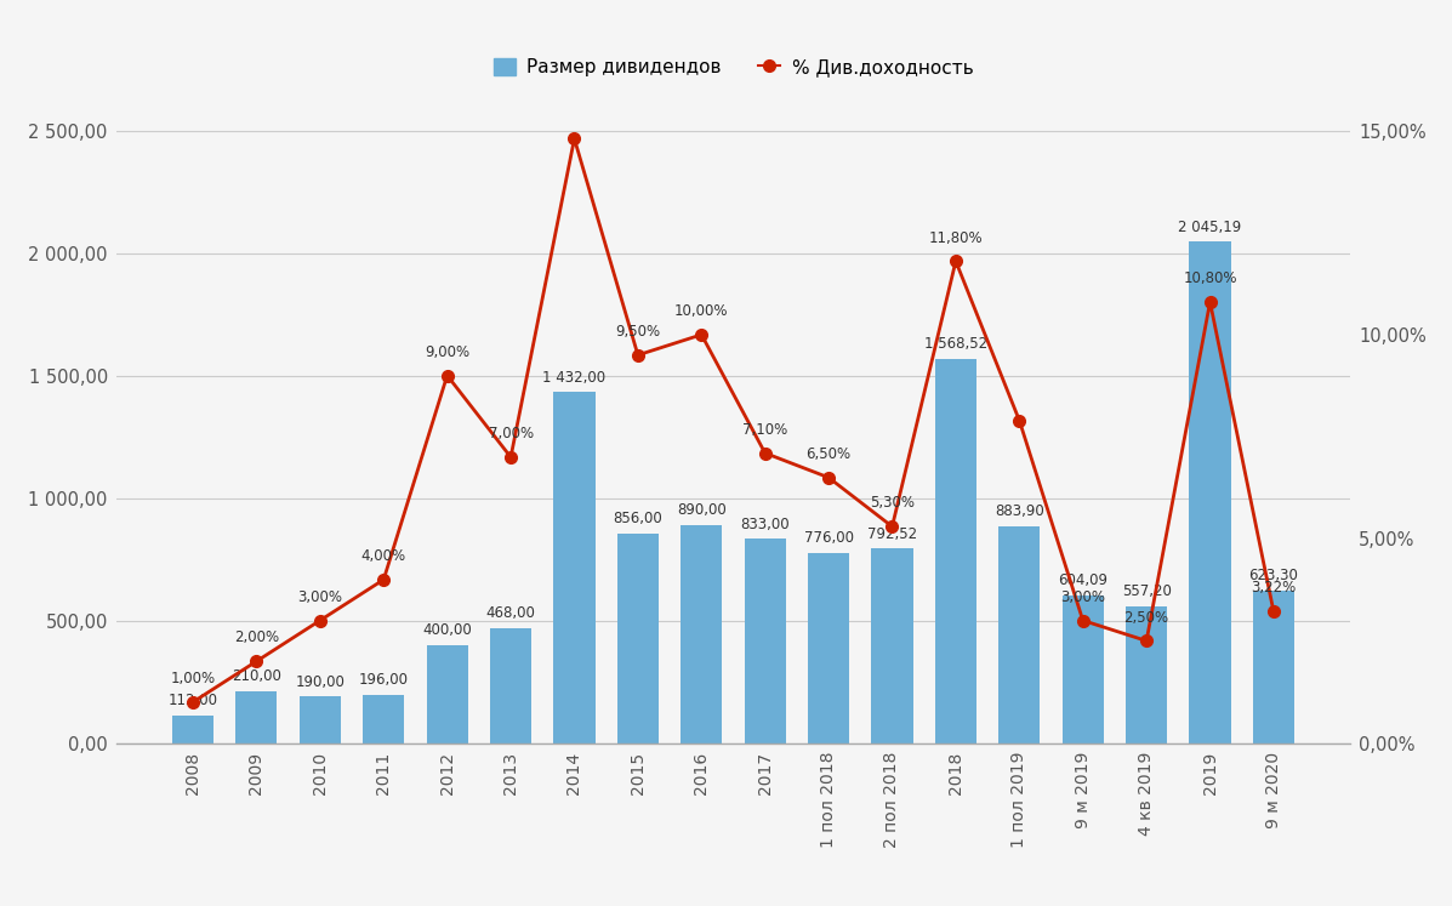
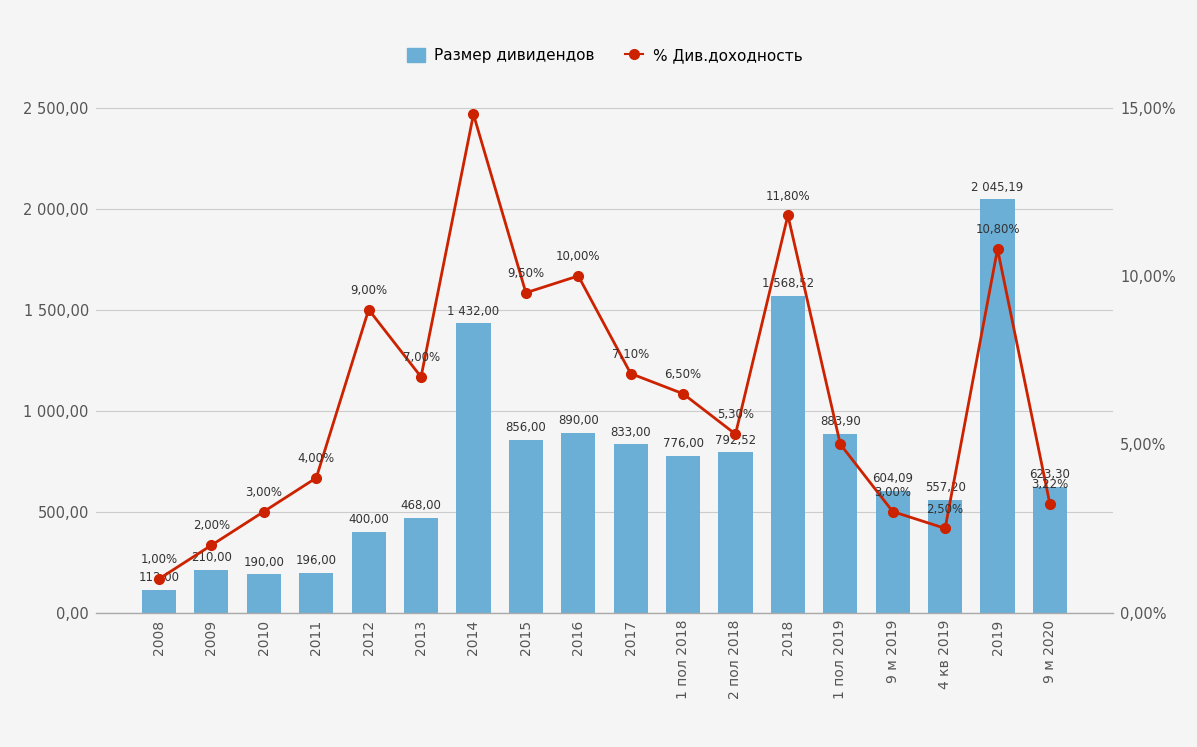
% Див.доходность/1 пол 2019: 7,90% -> 5,00%
